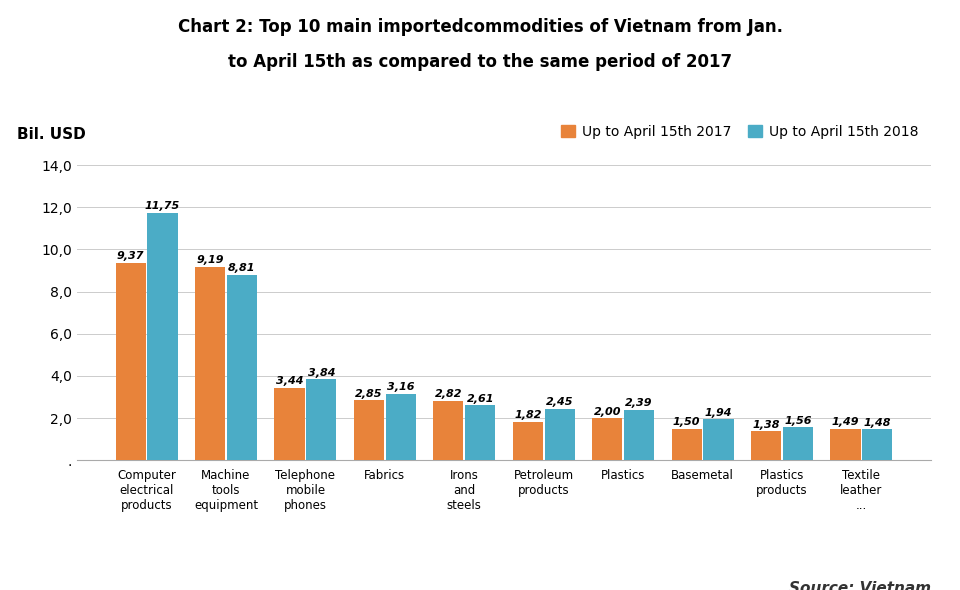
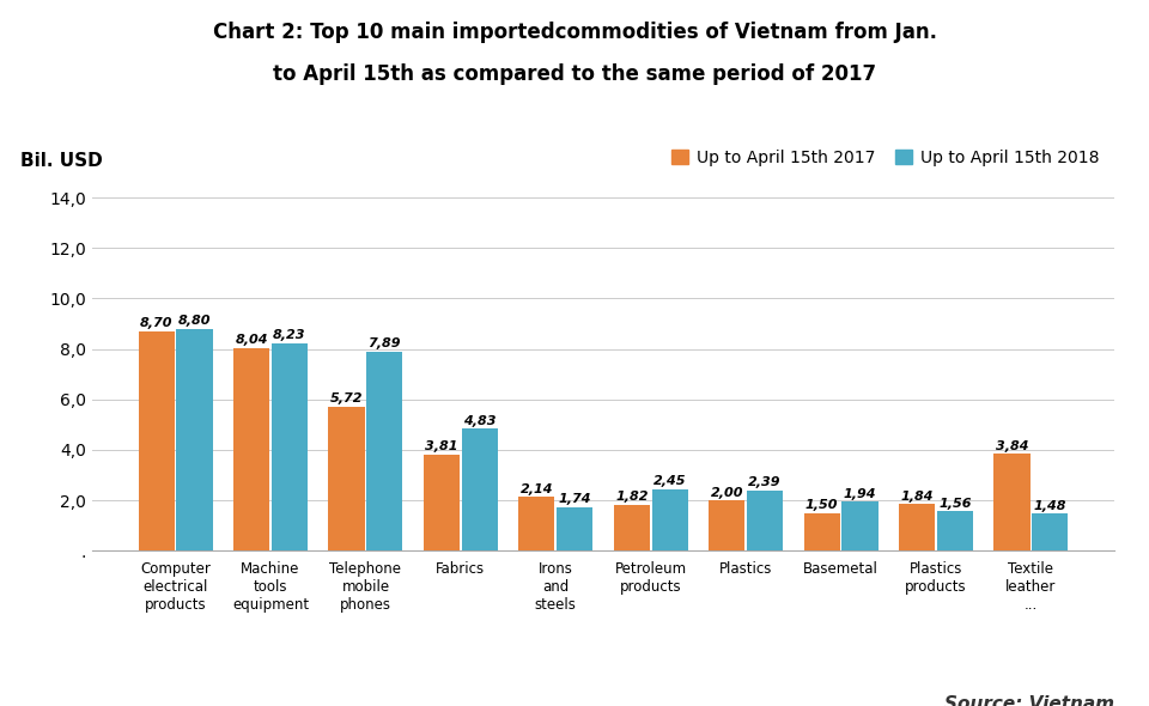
Up to April 15th 2017/Computer electrical products: 9,37 -> 8,70
Up to April 15th 2018/Computer electrical products: 11,75 -> 8,80
Up to April 15th 2017/Machine tools equipment: 9,19 -> 8,04
Up to April 15th 2018/Machine tools equipment: 8,81 -> 8,23
Up to April 15th 2017/Telephone mobile phones: 3,44 -> 5,72
Up to April 15th 2018/Telephone mobile phones: 3,84 -> 7,89
Up to April 15th 2017/Fabrics: 2,85 -> 3,81
Up to April 15th 2018/Fabrics: 3,16 -> 4,83
Up to April 15th 2017/Irons and steels: 2,82 -> 2,14
Up to April 15th 2018/Irons and steels: 2,61 -> 1,74
Up to April 15th 2017/Plastics products: 1,38 -> 1,84
Up to April 15th 2017/Textile leather ...: 1,49 -> 3,84
